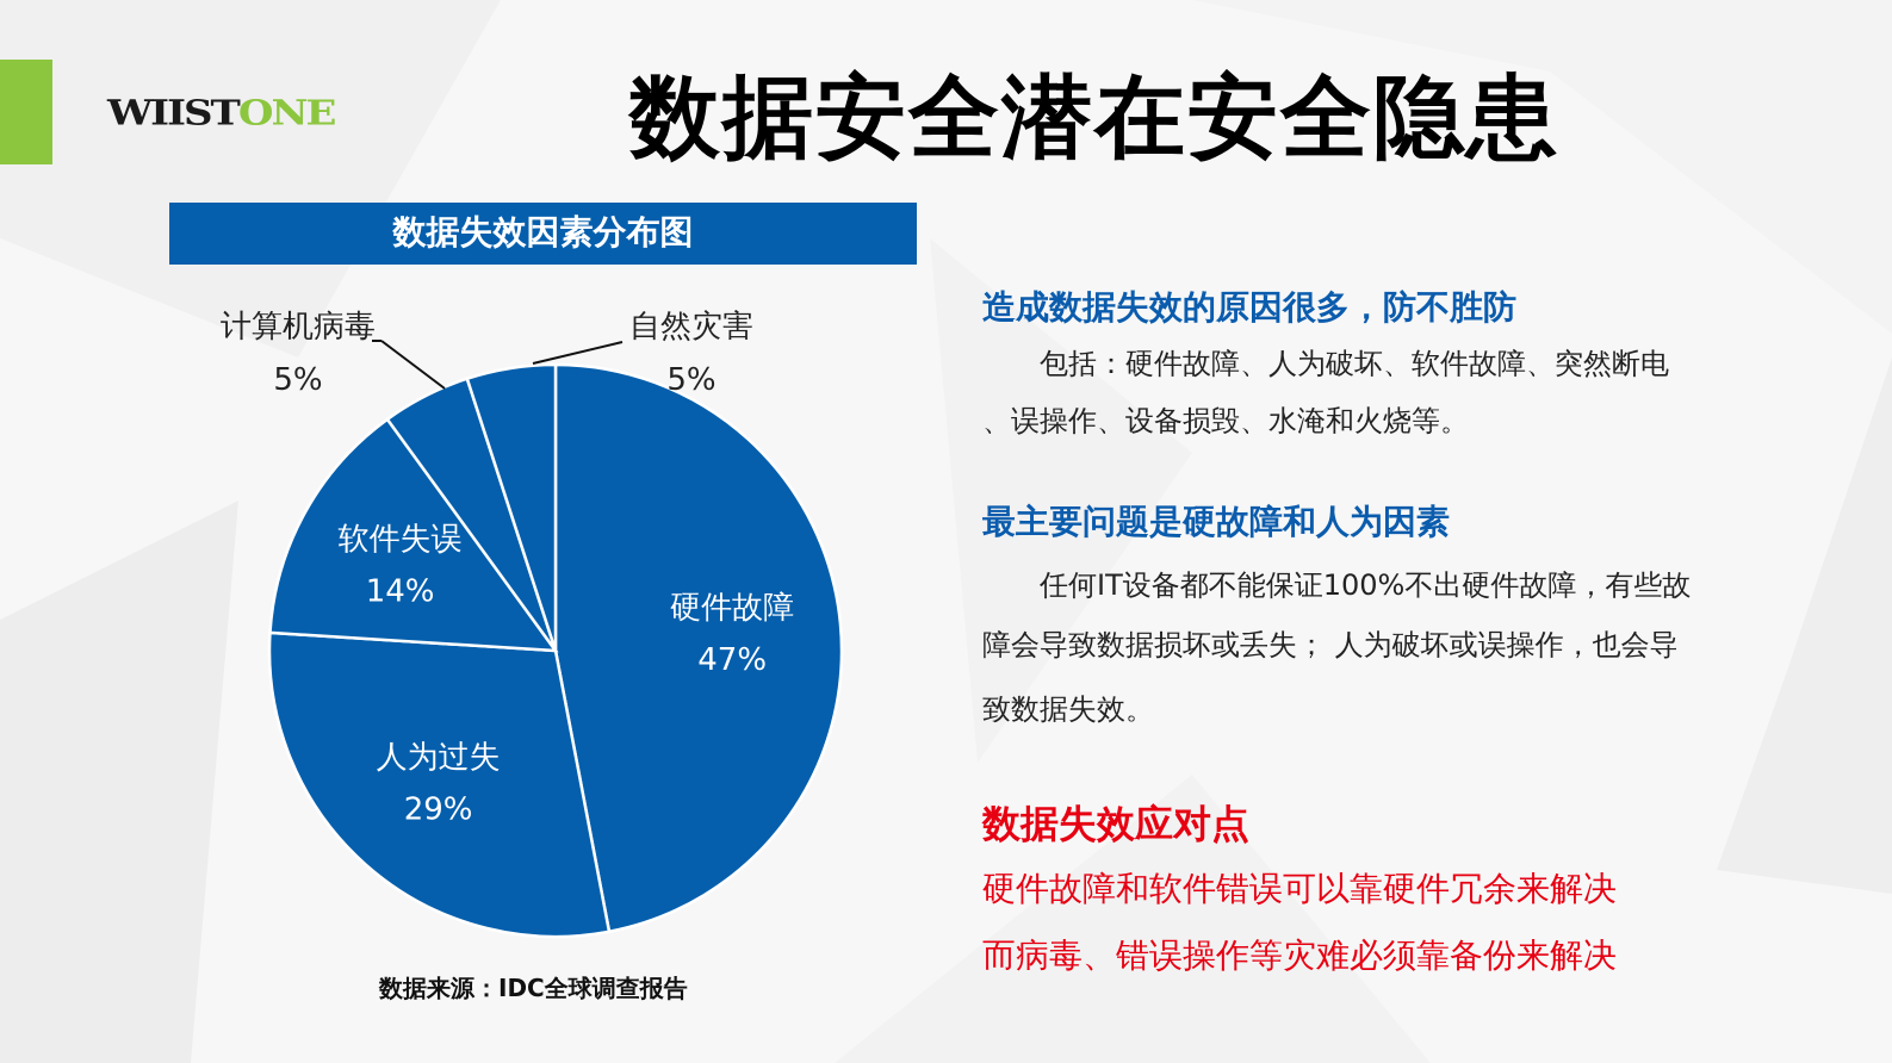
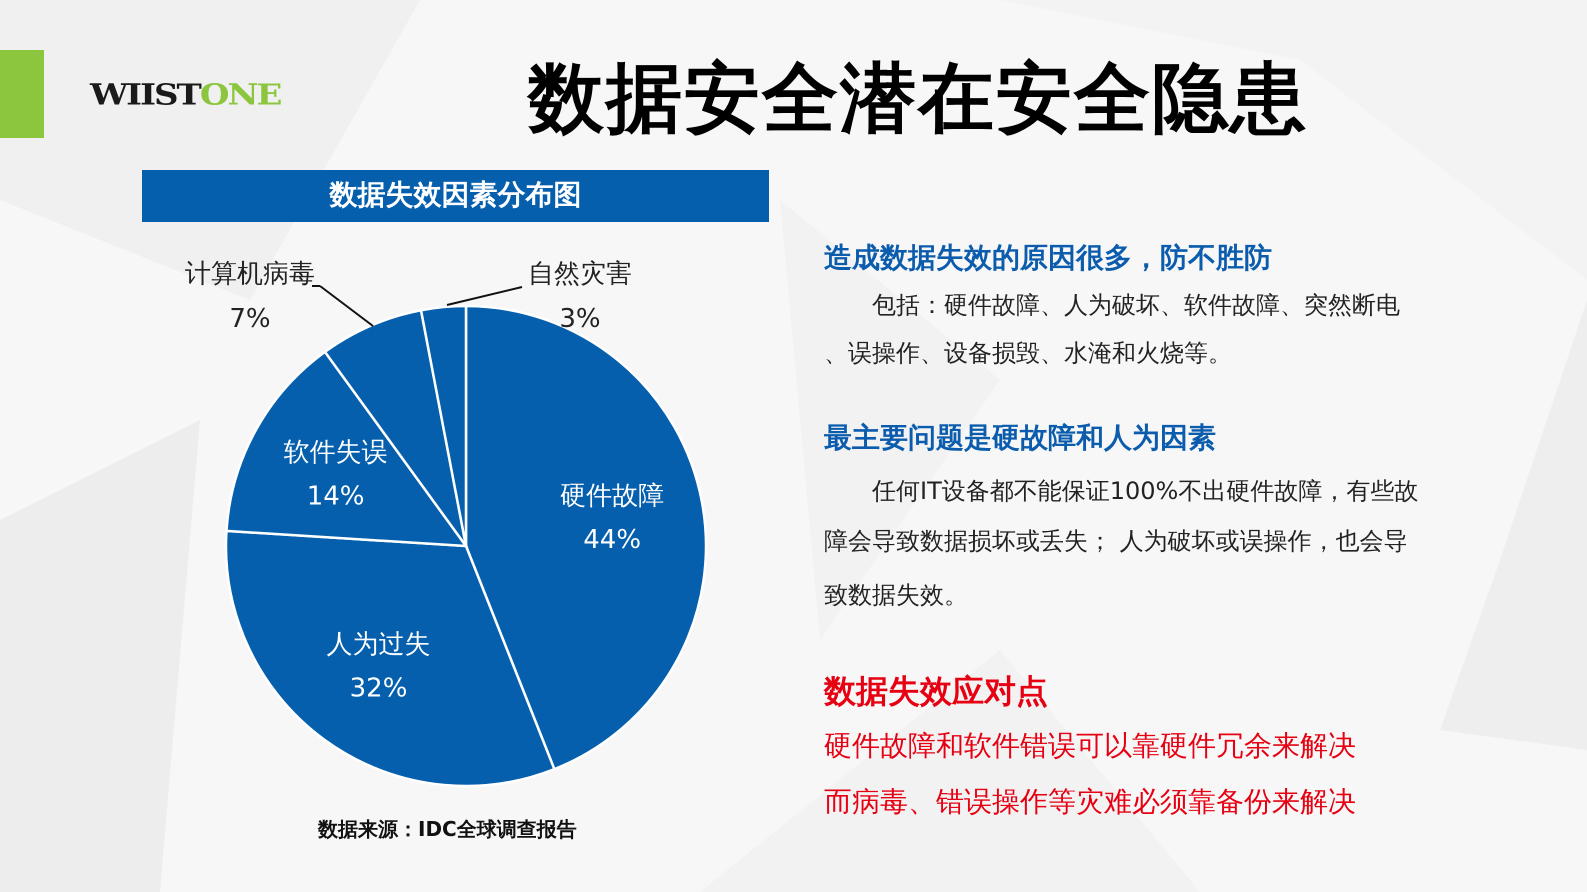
硬件故障: 47% -> 44%
人为过失: 29% -> 32%
计算机病毒: 5% -> 7%
自然灾害: 5% -> 3%
